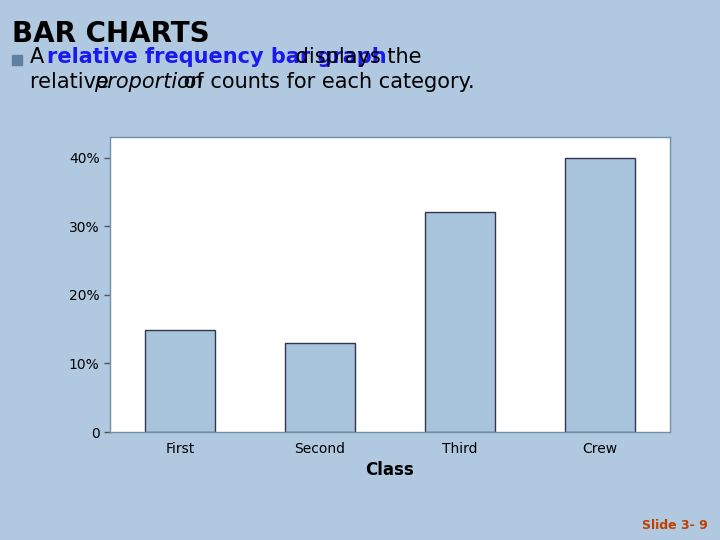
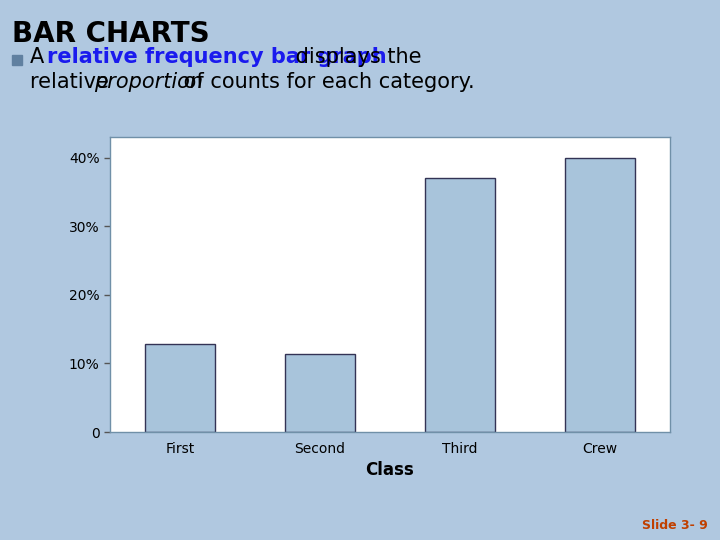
First: 14.8% -> 12.8%
Second: 13.0% -> 11.4%
Third: 32.0% -> 37.0%
